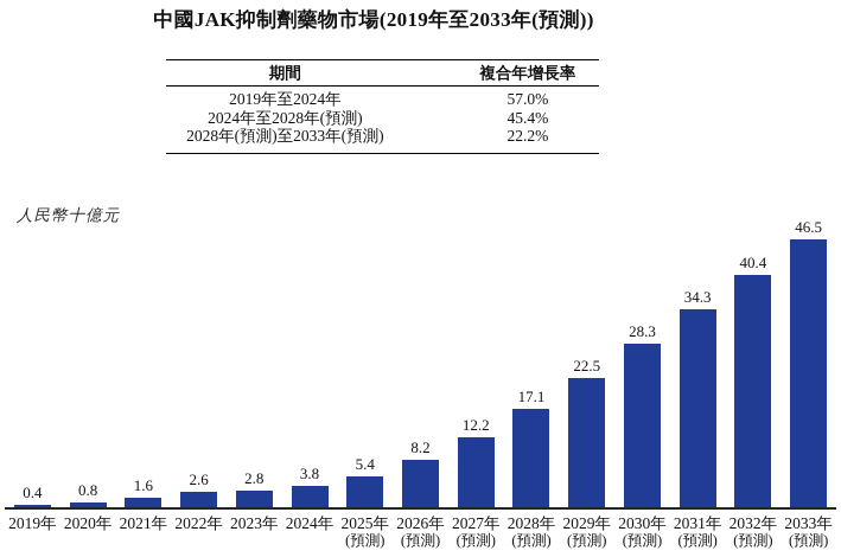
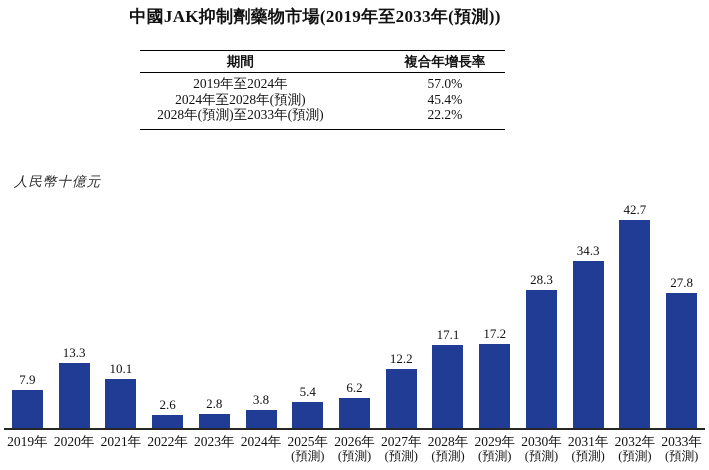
2019年: 0.4 -> 7.9
2020年: 0.8 -> 13.3
2021年: 1.6 -> 10.1
2026年: 8.2 -> 6.2
2029年: 22.5 -> 17.2
2032年: 40.4 -> 42.7
2033年: 46.5 -> 27.8
